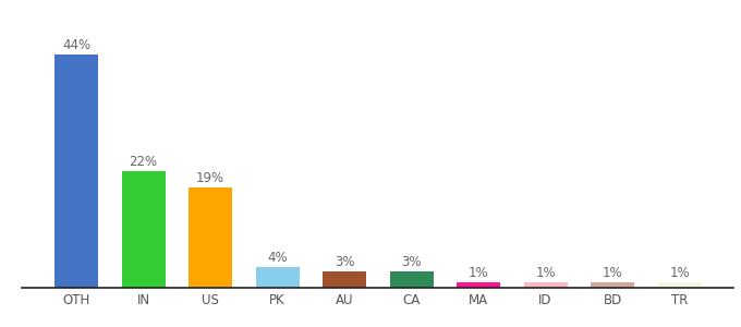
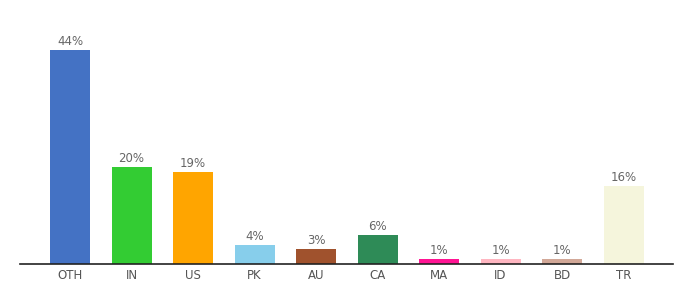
IN: 22% -> 20%
CA: 3% -> 6%
TR: 1% -> 16%
